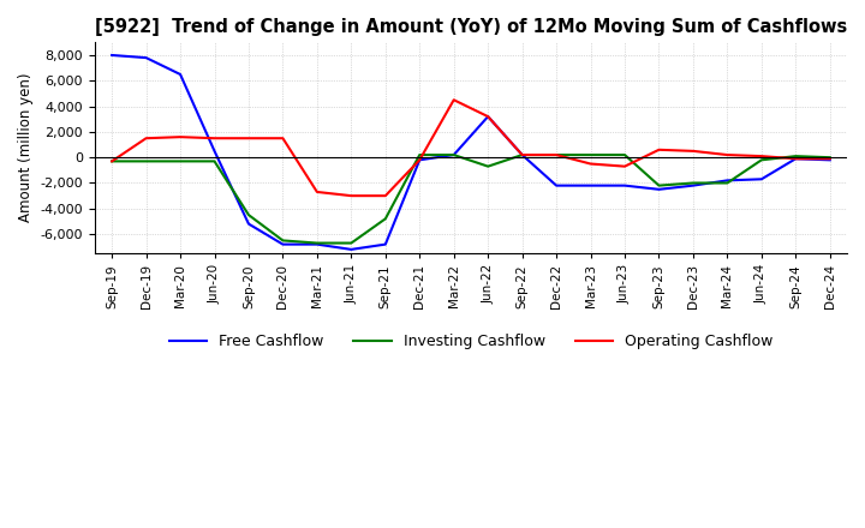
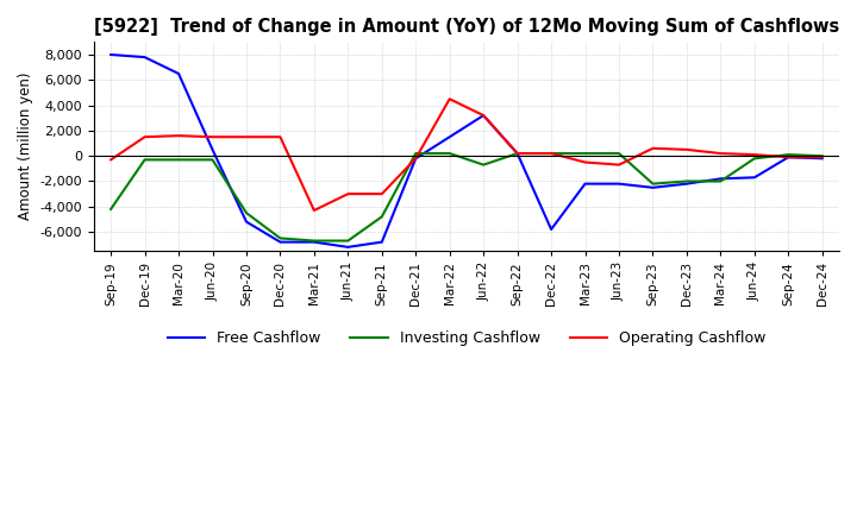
Investing Cashflow/Sep-19: -300 -> -4,200
Operating Cashflow/Mar-21: -2,700 -> -4,300
Free Cashflow/Mar-22: 200 -> 1,500
Free Cashflow/Dec-22: -2,200 -> -5,800
